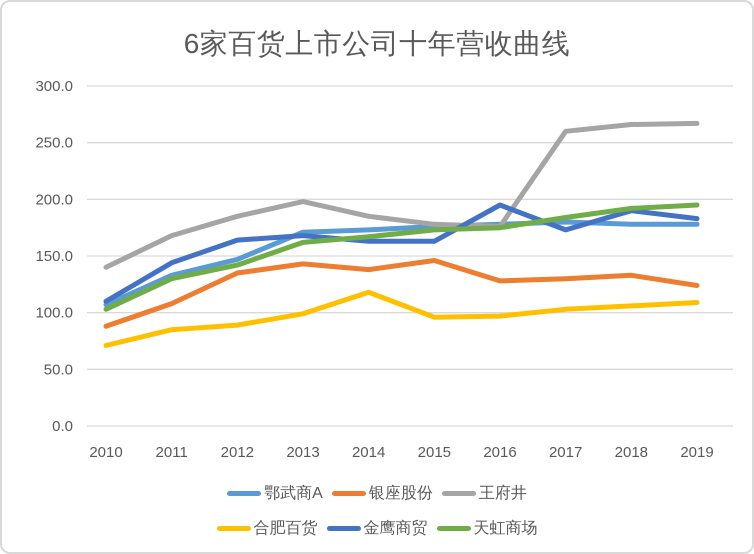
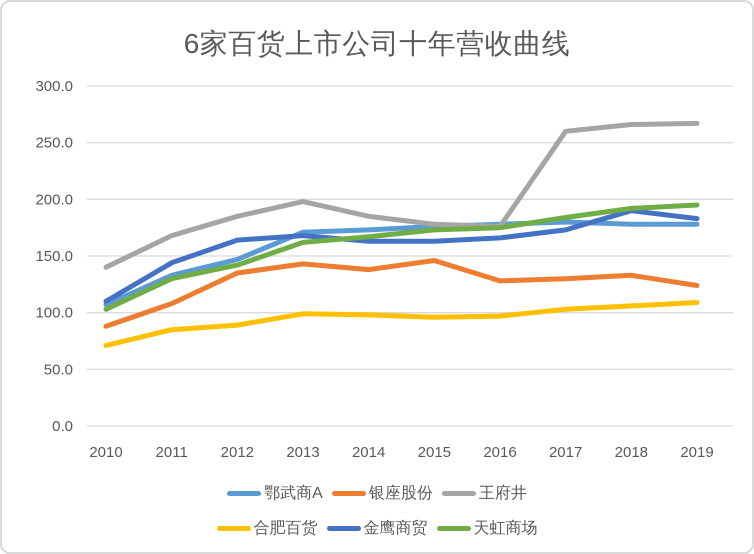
合肥百货/2014: 118 -> 98
金鹰商贸/2016: 195 -> 166
